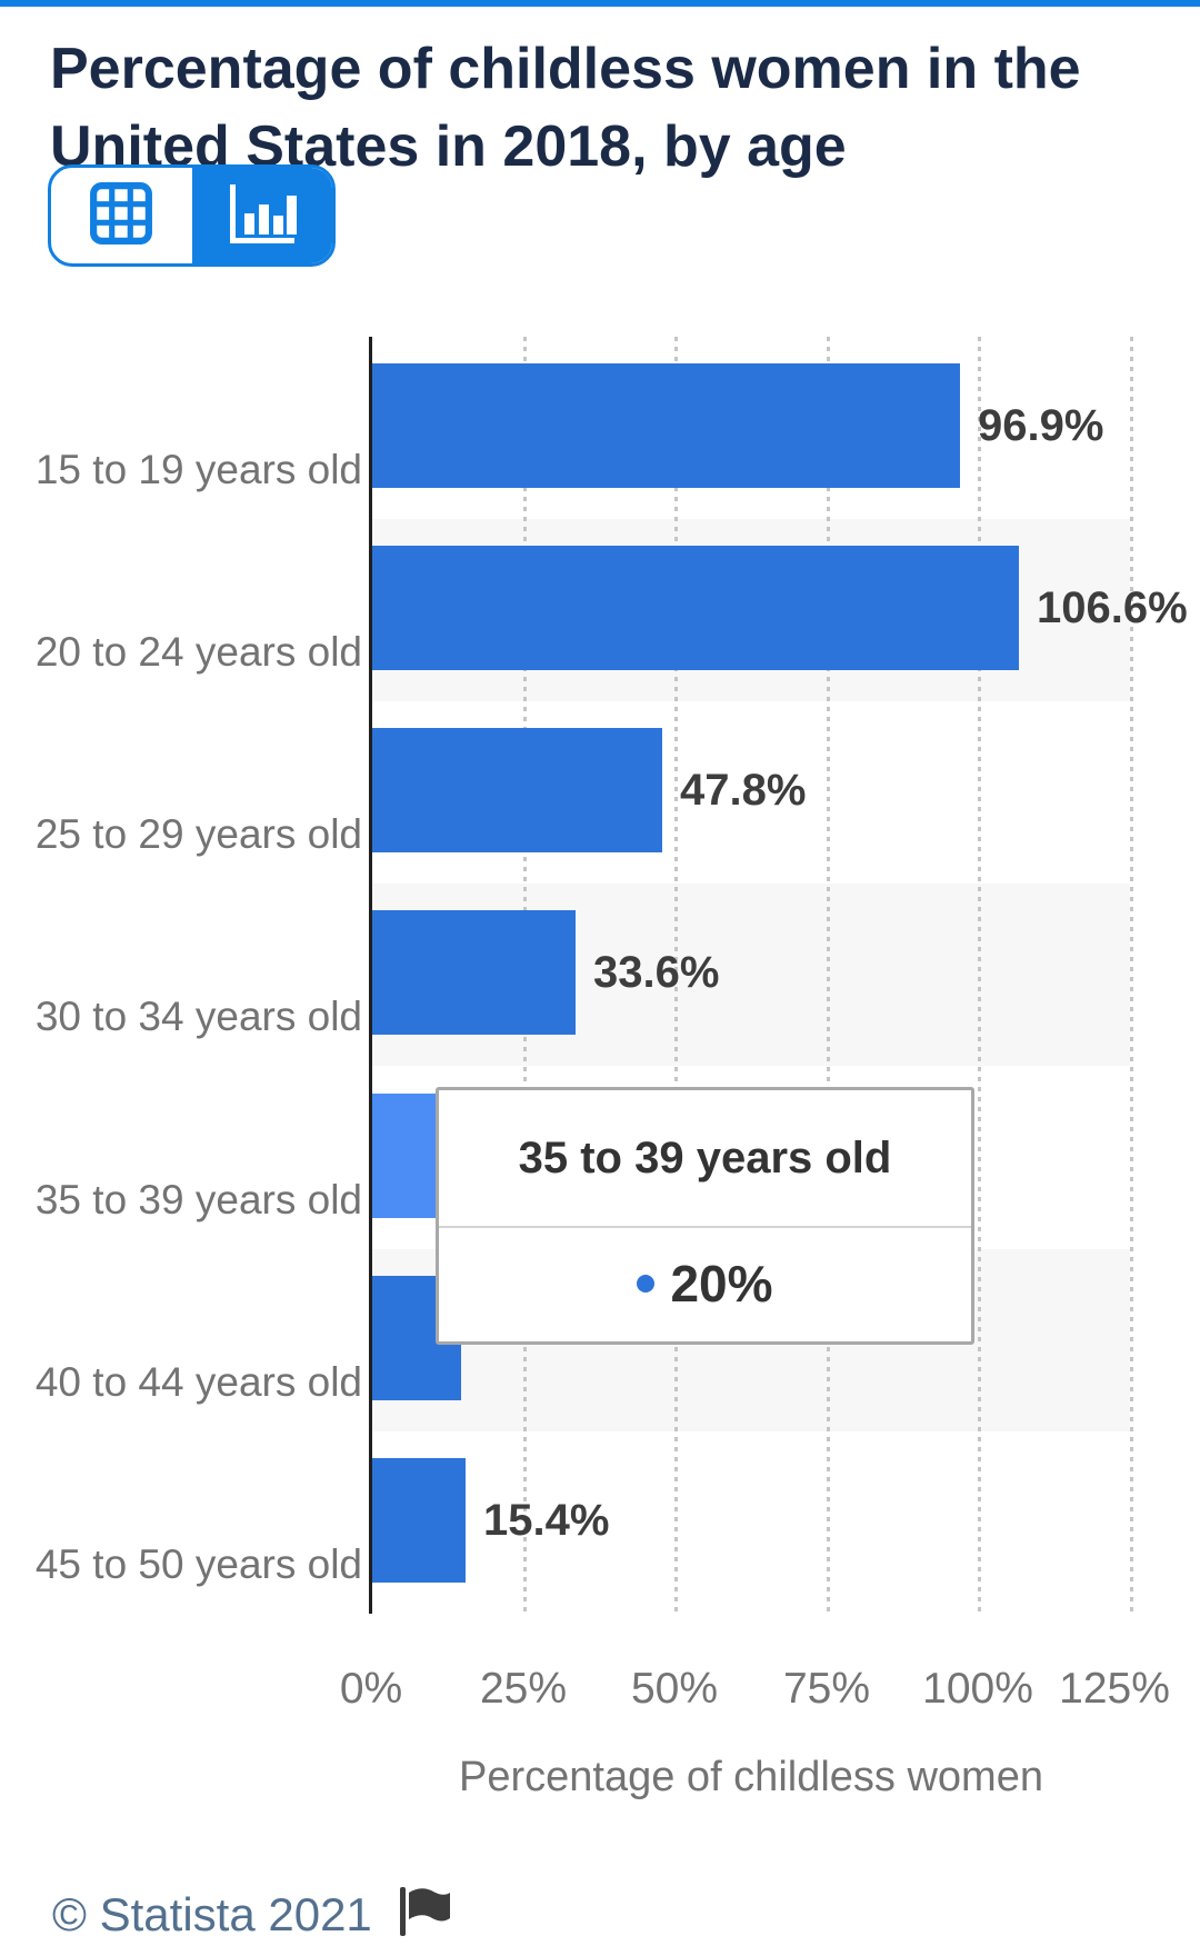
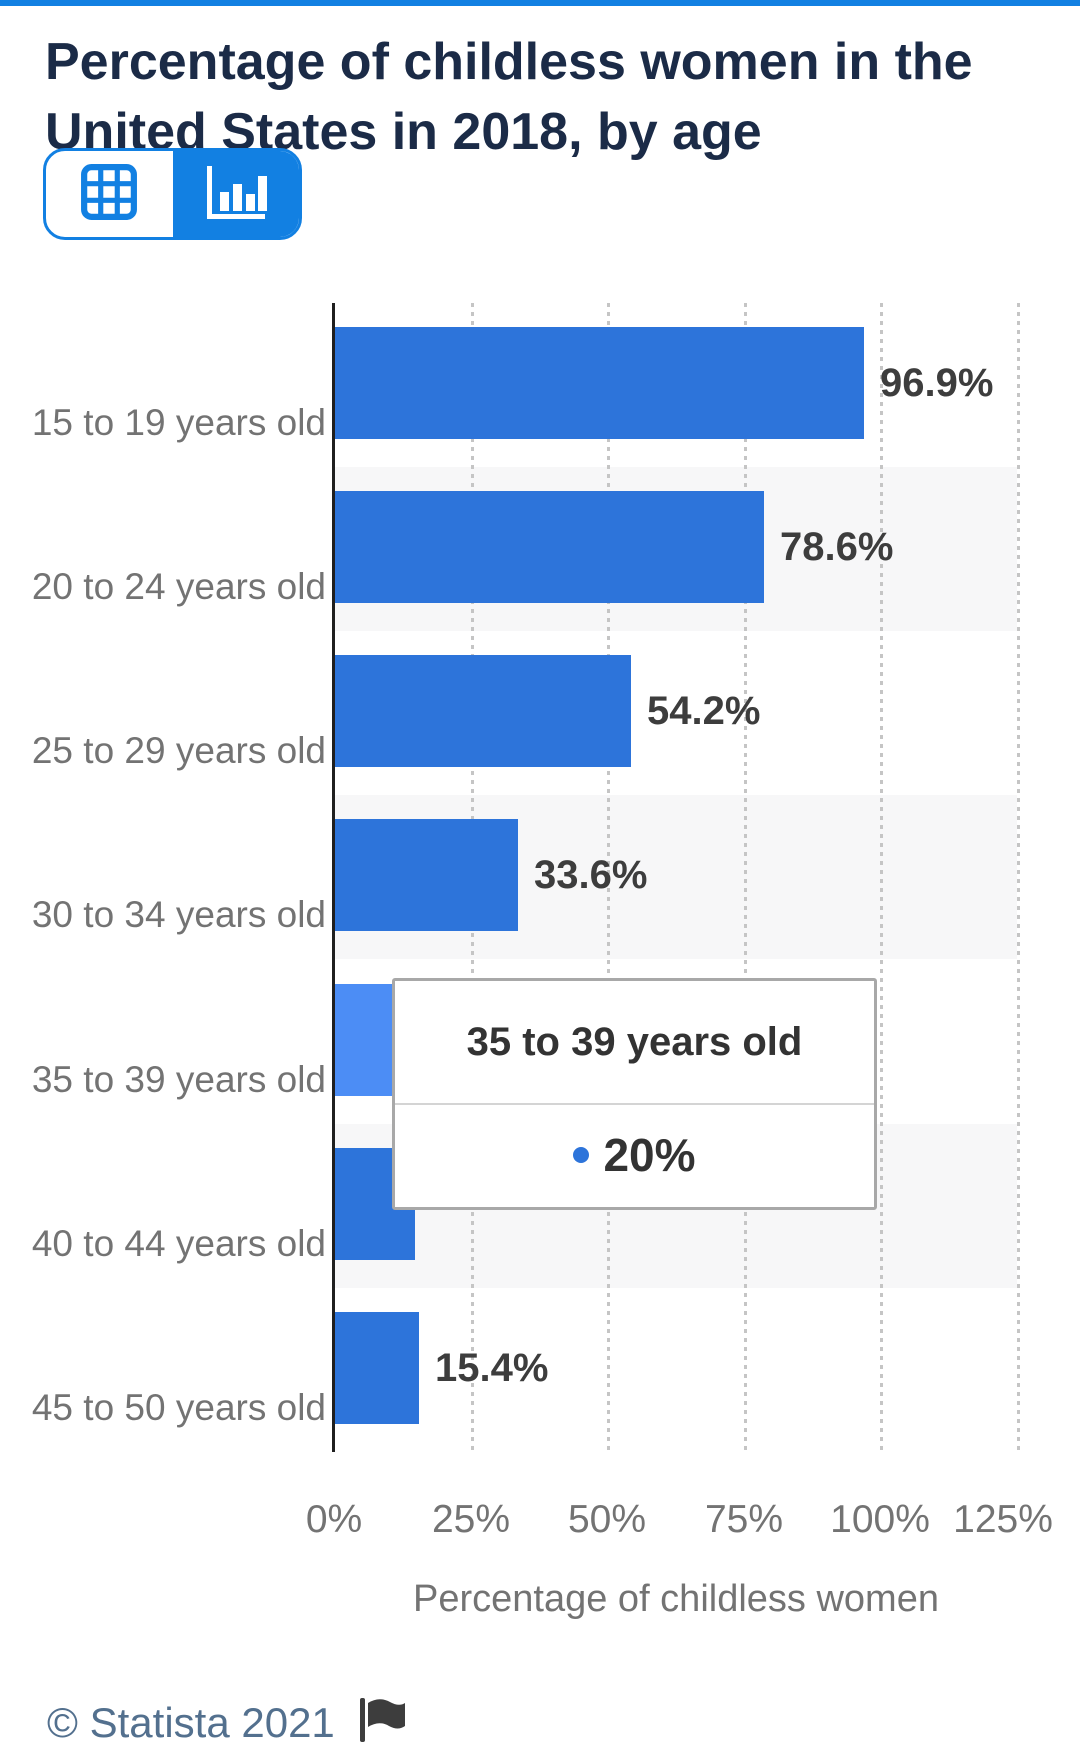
20 to 24 years old: 106.6% -> 78.6%
25 to 29 years old: 47.8% -> 54.2%
